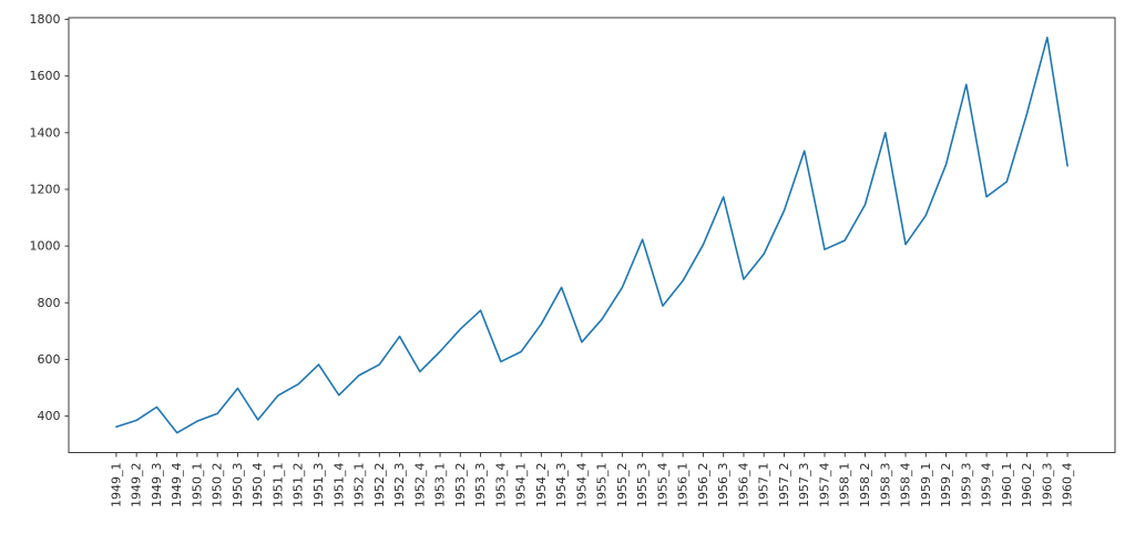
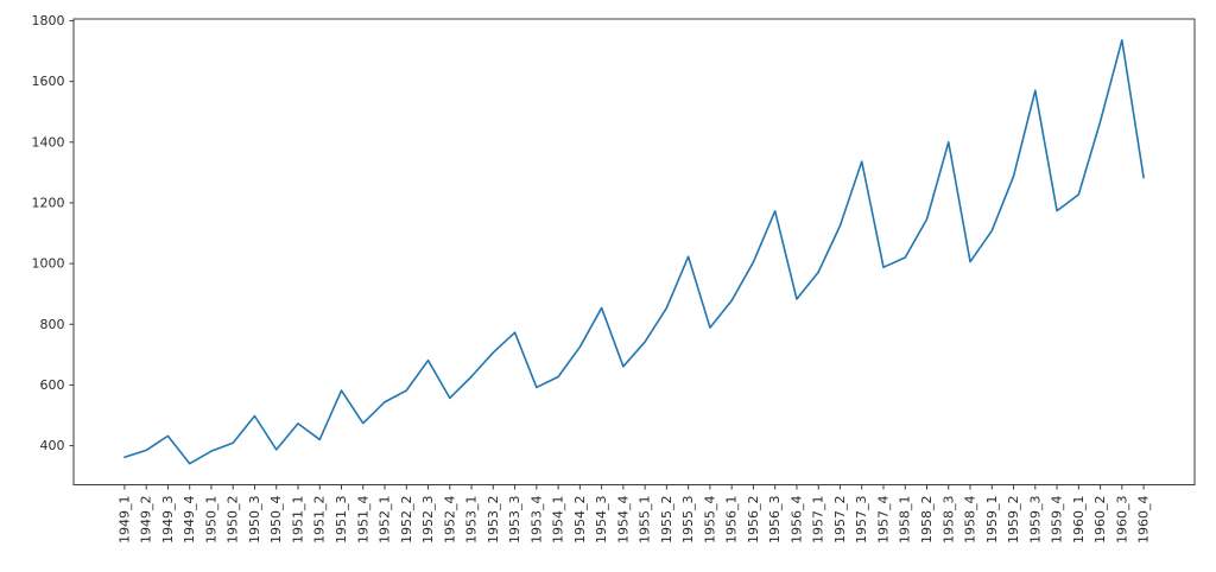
1951_2: 510 -> 420
